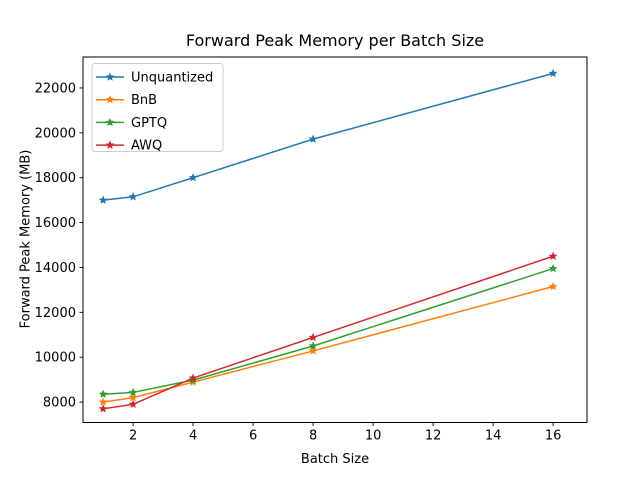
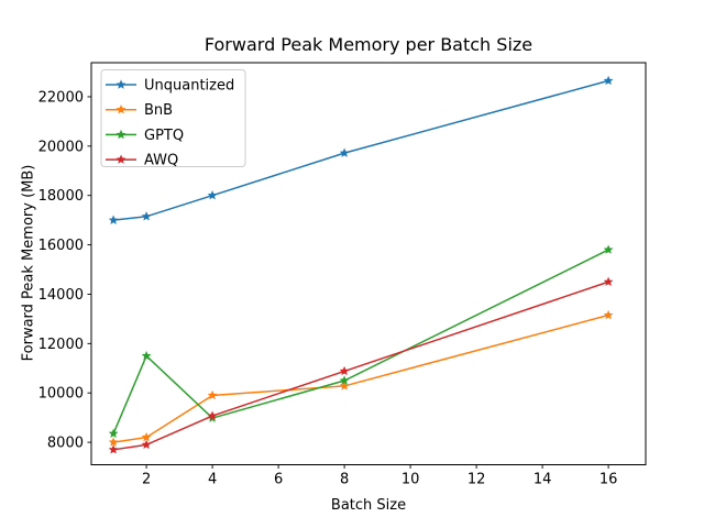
GPTQ/2: 8400 -> 11500
BnB/4: 8900 -> 9900
GPTQ/16: 14000 -> 15800
